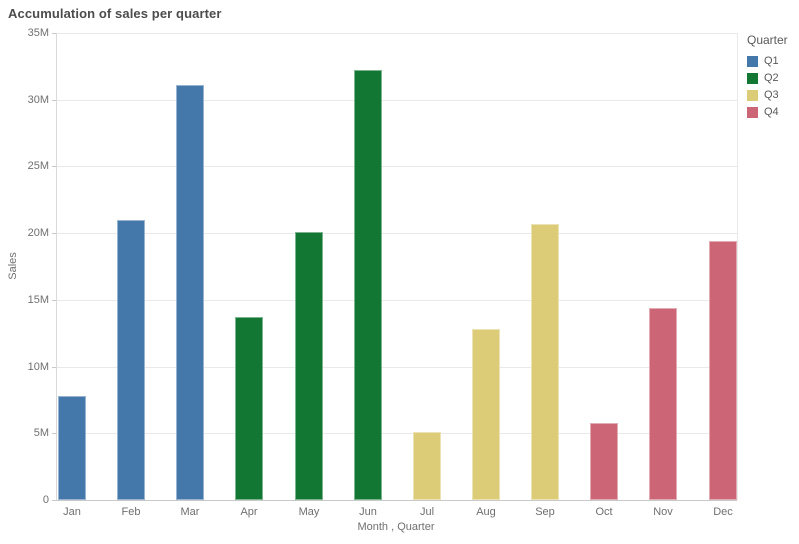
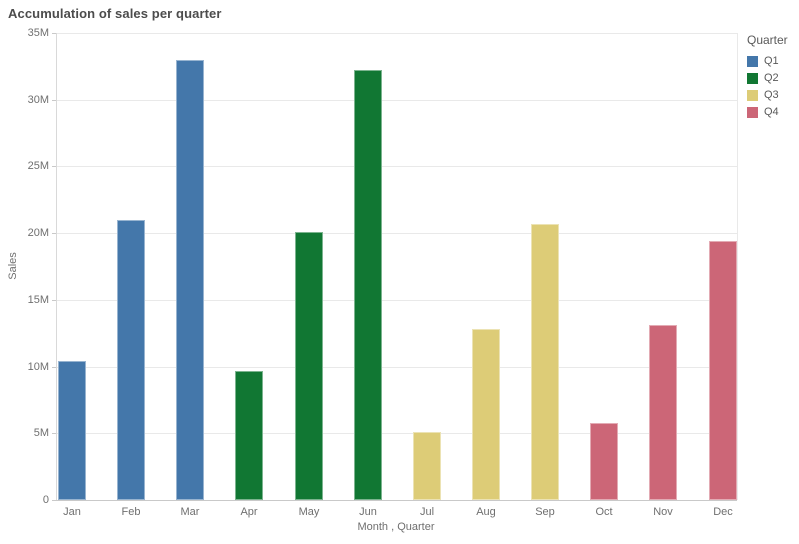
Jan: 7.8M -> 10.4M
Mar: 31.1M -> 33.0M
Apr: 13.7M -> 9.7M
Nov: 14.4M -> 13.1M
